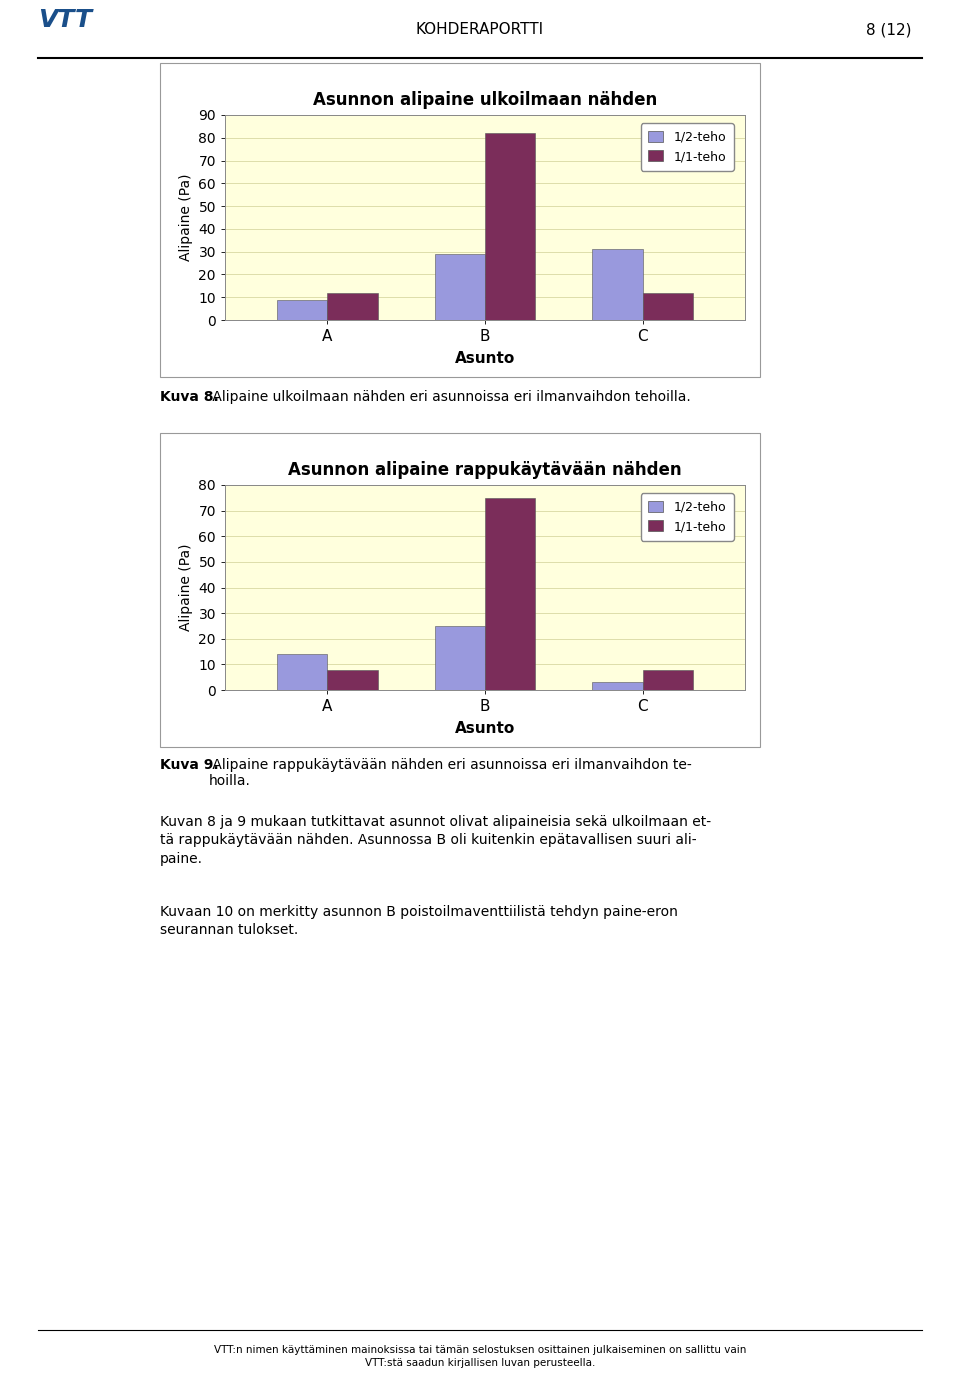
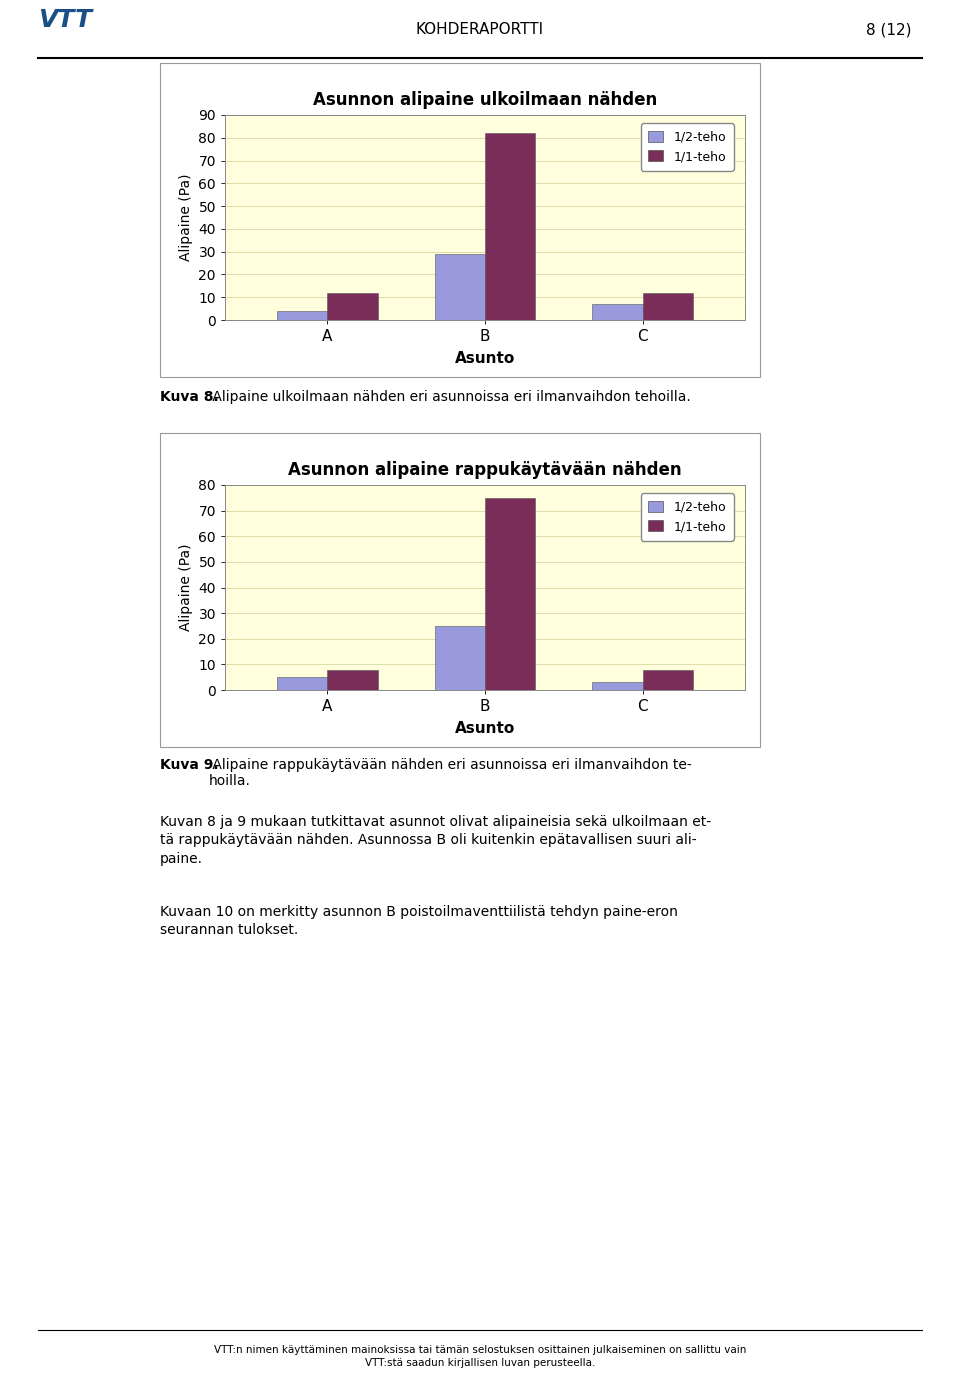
Asunnon alipaine ulkoilmaan nähden/1/2-teho/A: 9 -> 4
Asunnon alipaine ulkoilmaan nähden/1/2-teho/C: 31 -> 7
Asunnon alipaine rappukäytävään nähden/1/2-teho/A: 14 -> 5
